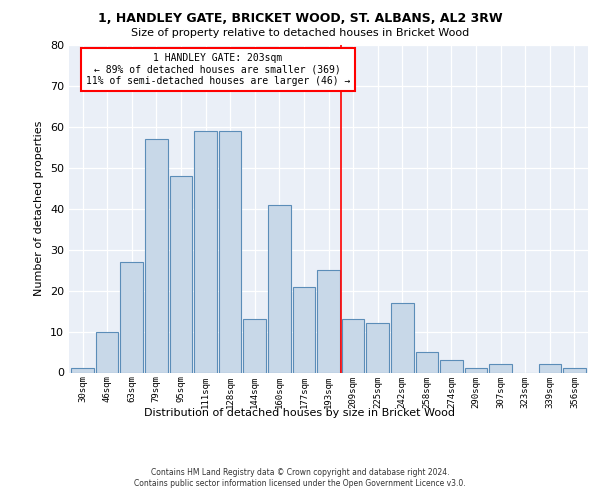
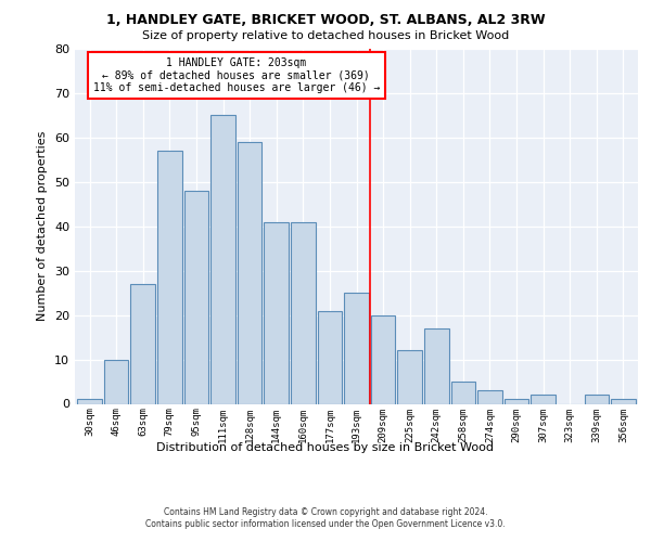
111sqm: 59 -> 65
144sqm: 13 -> 41
209sqm: 13 -> 20
